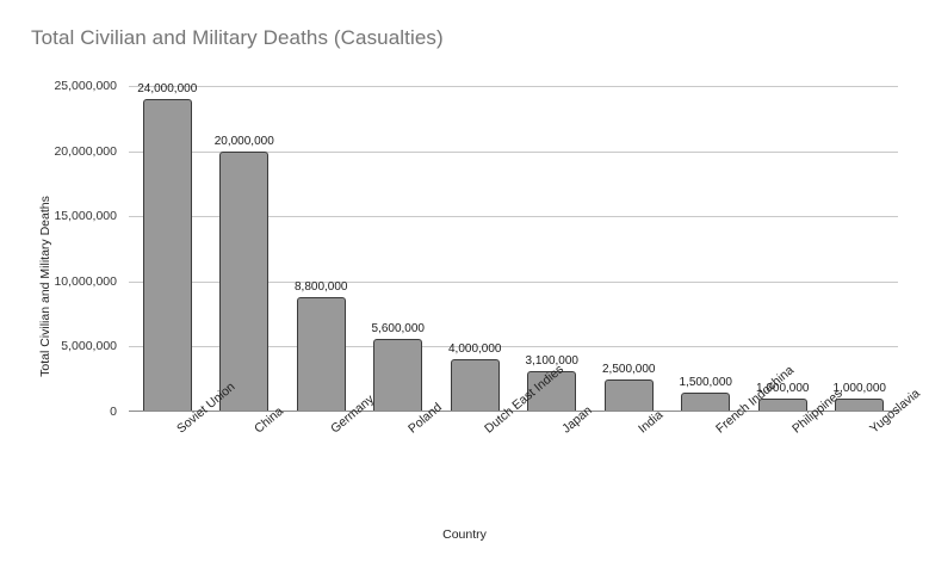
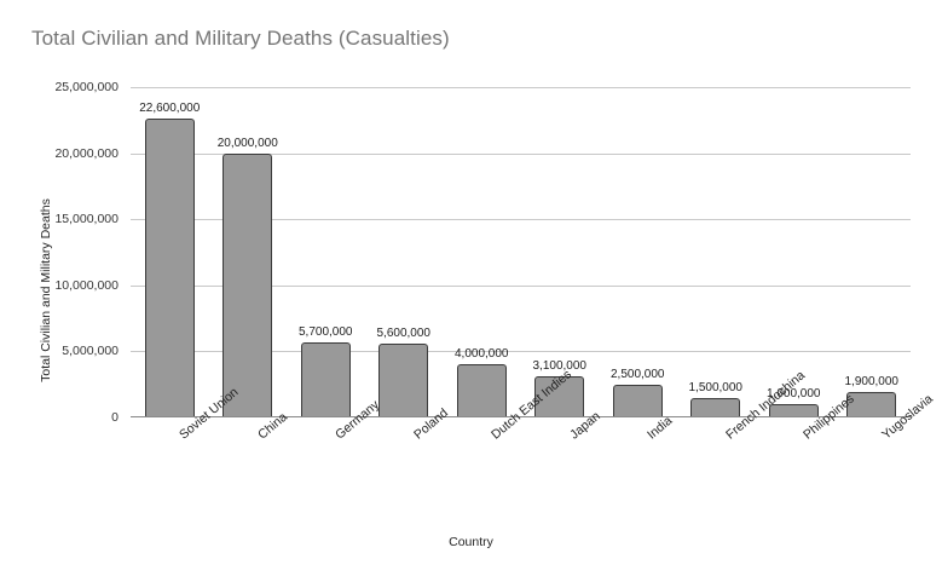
Soviet Union: 24,000,000 -> 22,600,000
Germany: 8,800,000 -> 5,700,000
Yugoslavia: 1,000,000 -> 1,900,000
